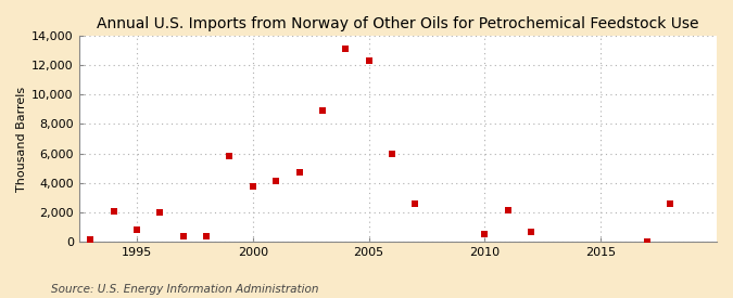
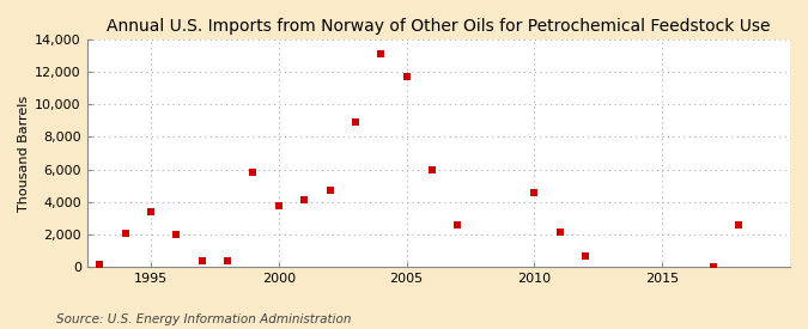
1995: 800 -> 3,400
2005: 12,300 -> 11,700
2010: 500 -> 4,600
